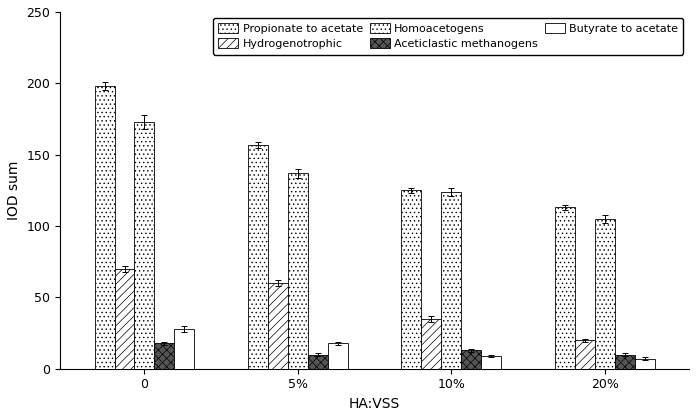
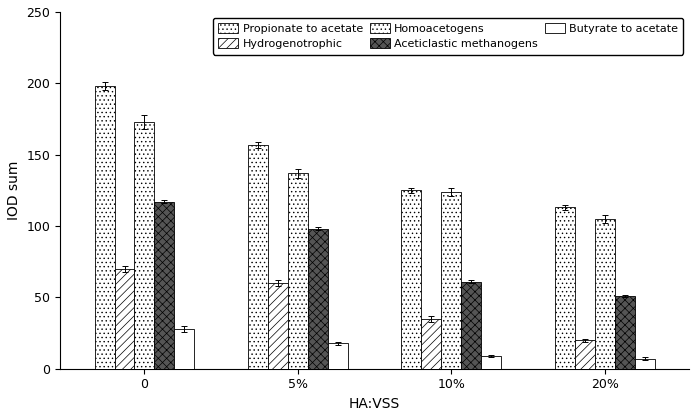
Aceticlastic methanogens/0: 18 -> 117
Aceticlastic methanogens/5%: 10 -> 98
Aceticlastic methanogens/10%: 13 -> 61
Aceticlastic methanogens/20%: 10 -> 51
